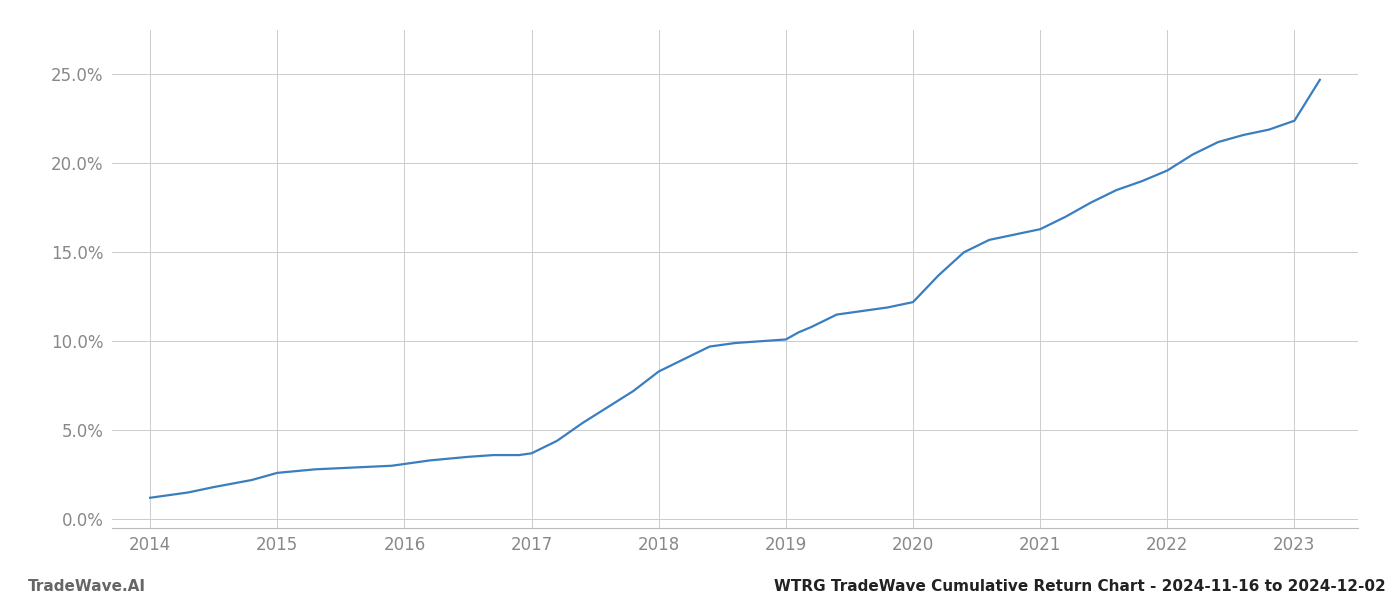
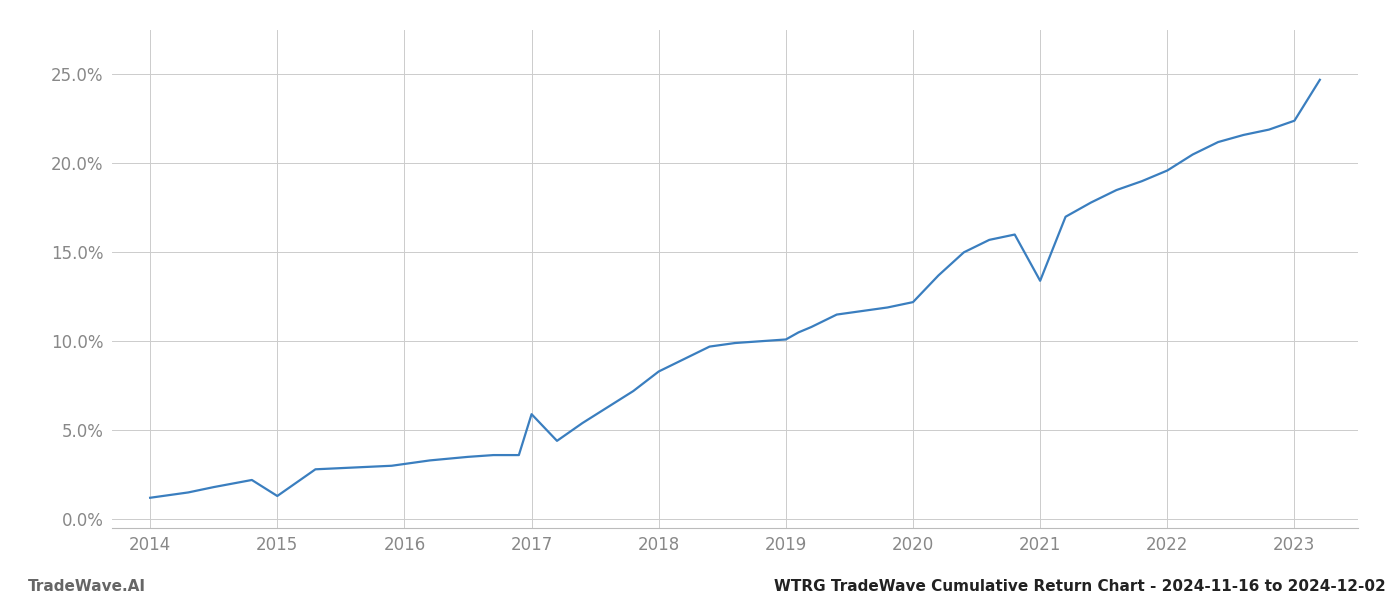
2015: 2.6% -> 1.3%
2017: 3.7% -> 5.9%
2021: 16.3% -> 13.4%
